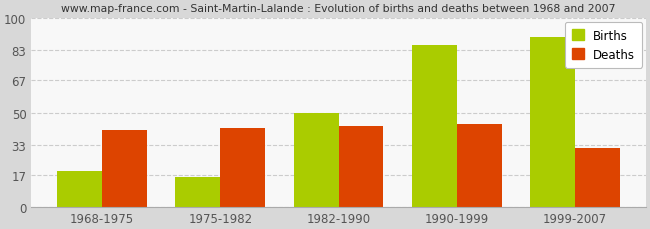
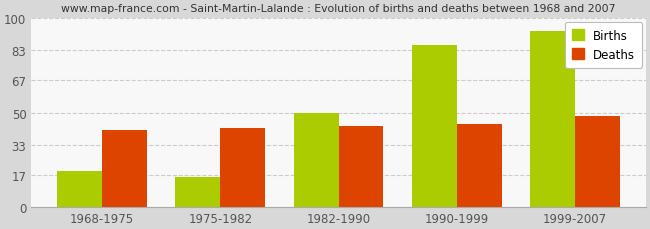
Births/1999-2007: 90 -> 93
Deaths/1999-2007: 31 -> 48
